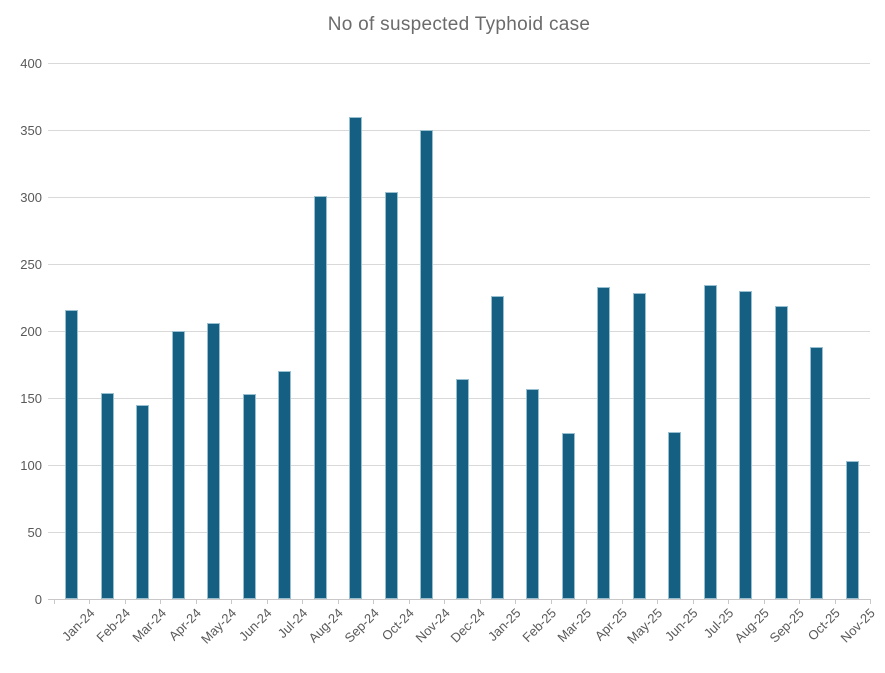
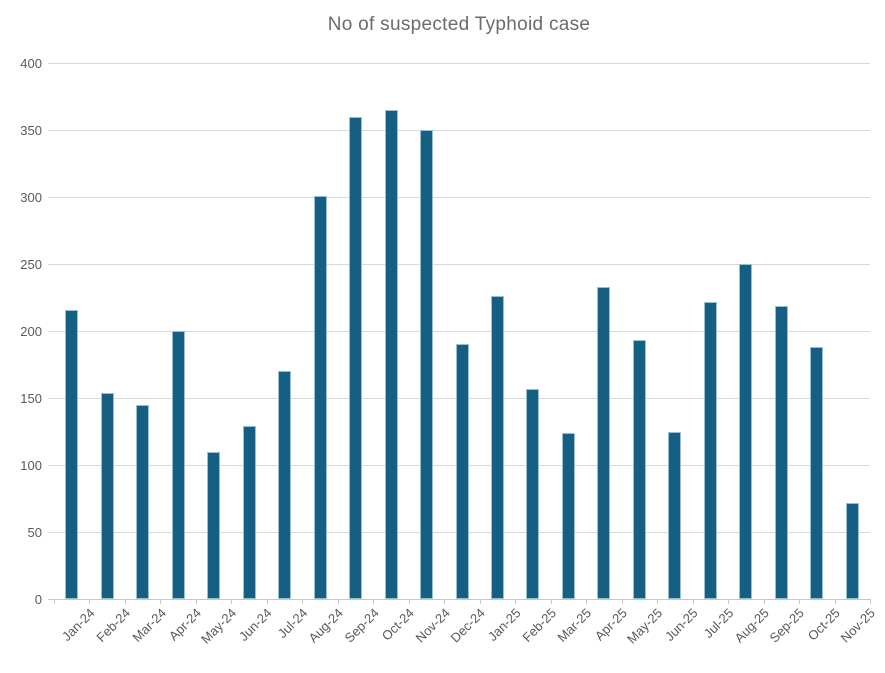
May-24: 206 -> 110
Jun-24: 153 -> 129
Oct-24: 304 -> 365
Dec-24: 164 -> 190
May-25: 228 -> 193
Jul-25: 234 -> 222
Aug-25: 230 -> 250
Nov-25: 103 -> 72
